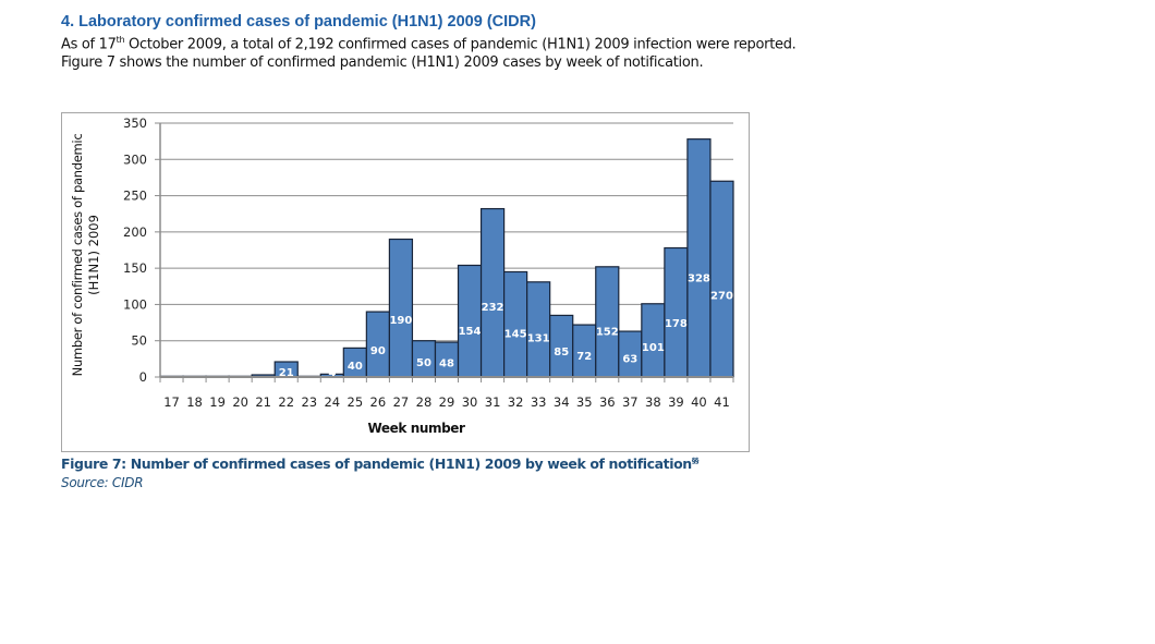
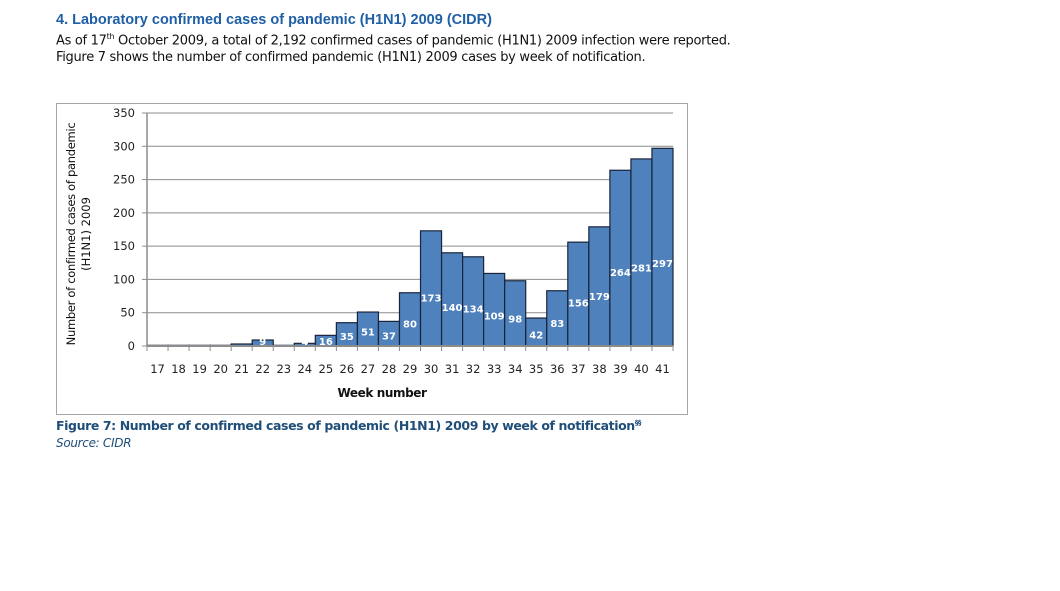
22: 21 -> 9
25: 40 -> 16
26: 90 -> 35
27: 190 -> 51
28: 50 -> 37
29: 48 -> 80
30: 154 -> 173
31: 232 -> 140
32: 145 -> 134
33: 131 -> 109
34: 85 -> 98
35: 72 -> 42
36: 152 -> 83
37: 63 -> 156
38: 101 -> 179
39: 178 -> 264
40: 328 -> 281
41: 270 -> 297
